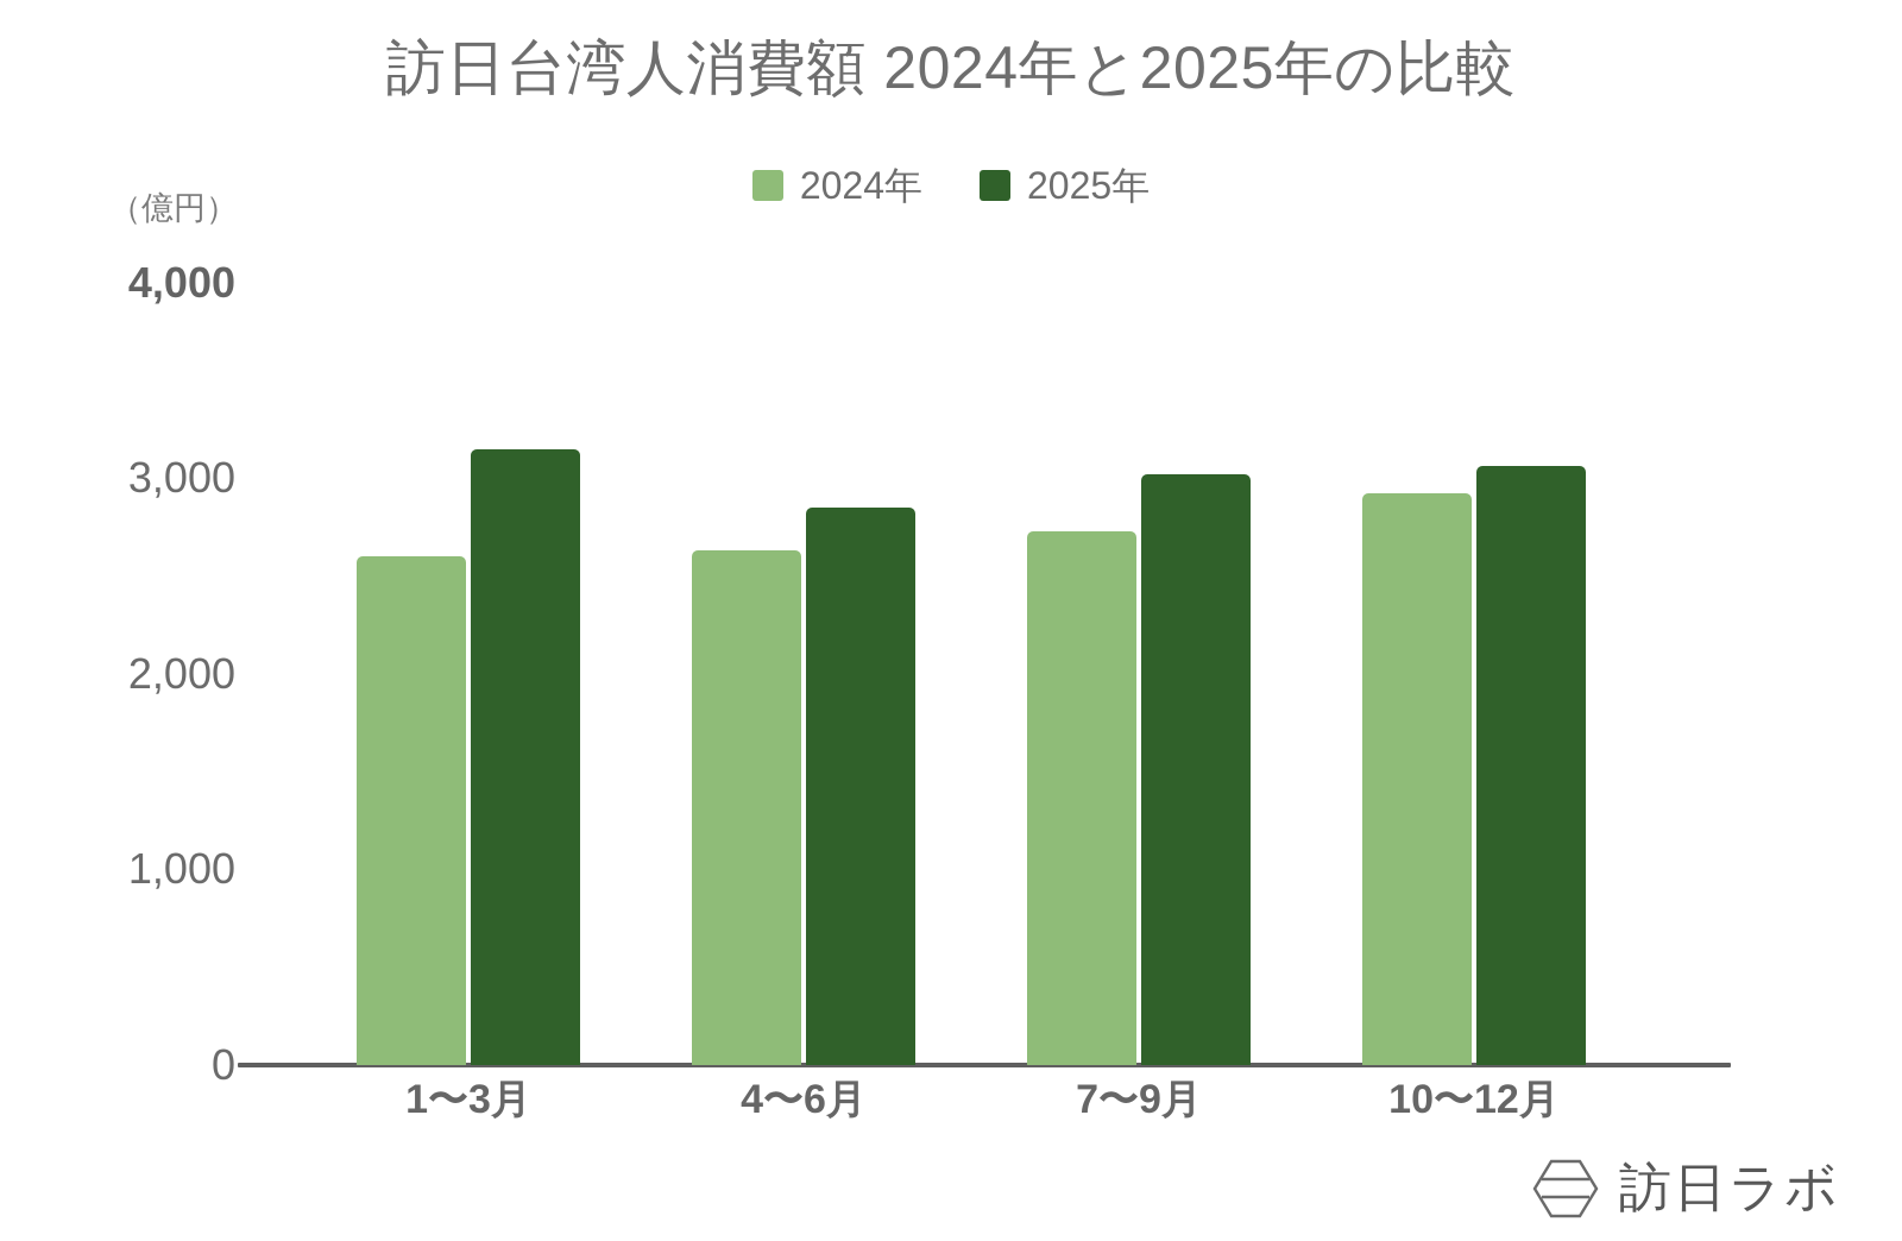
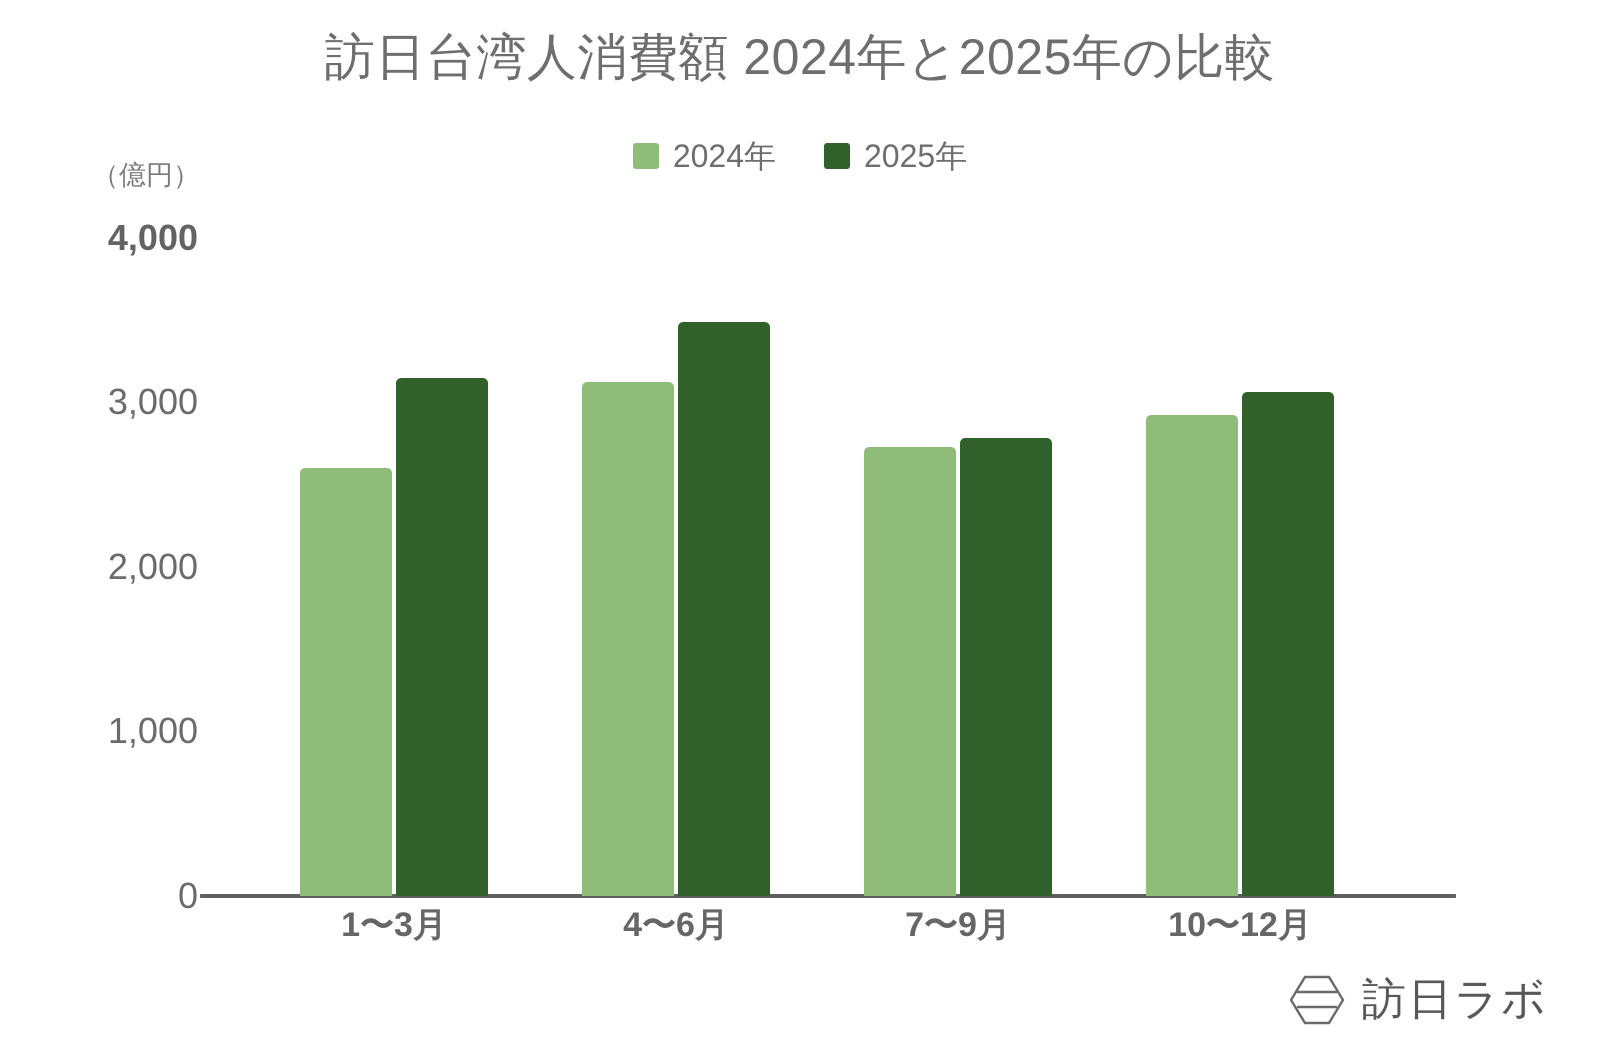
2024年/4〜6月: 2630 -> 3120
2025年/4〜6月: 2850 -> 3490
2025年/7〜9月: 3020 -> 2780
